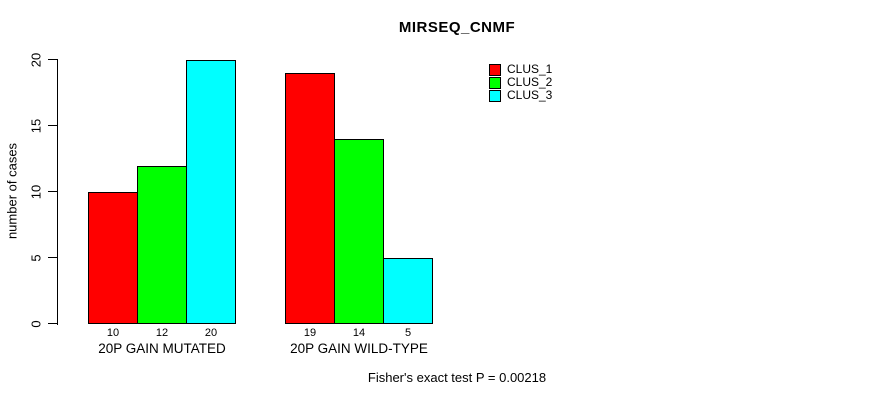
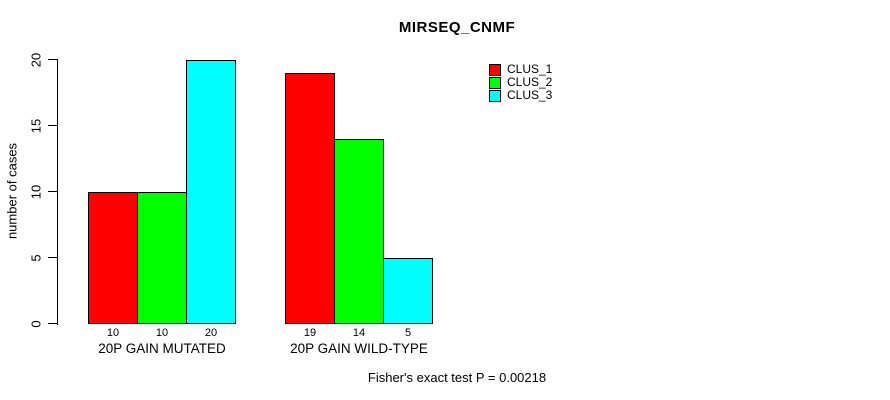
CLUS_2/20P GAIN MUTATED: 12 -> 10
